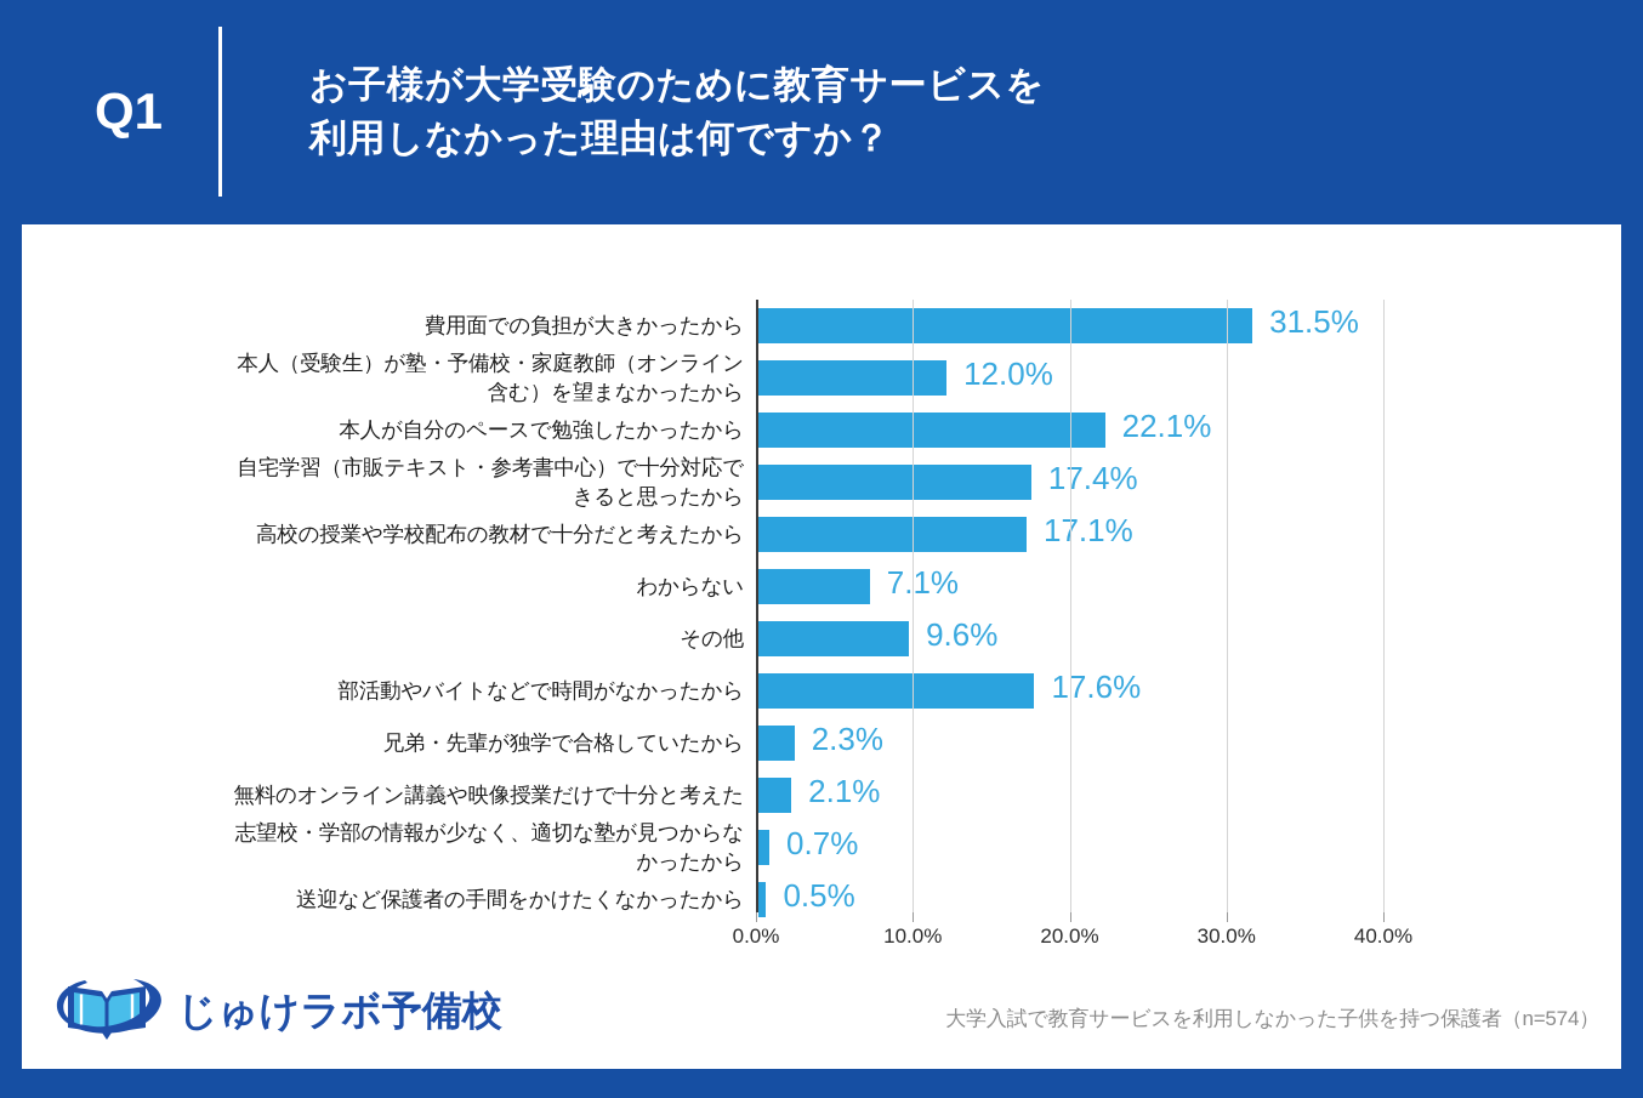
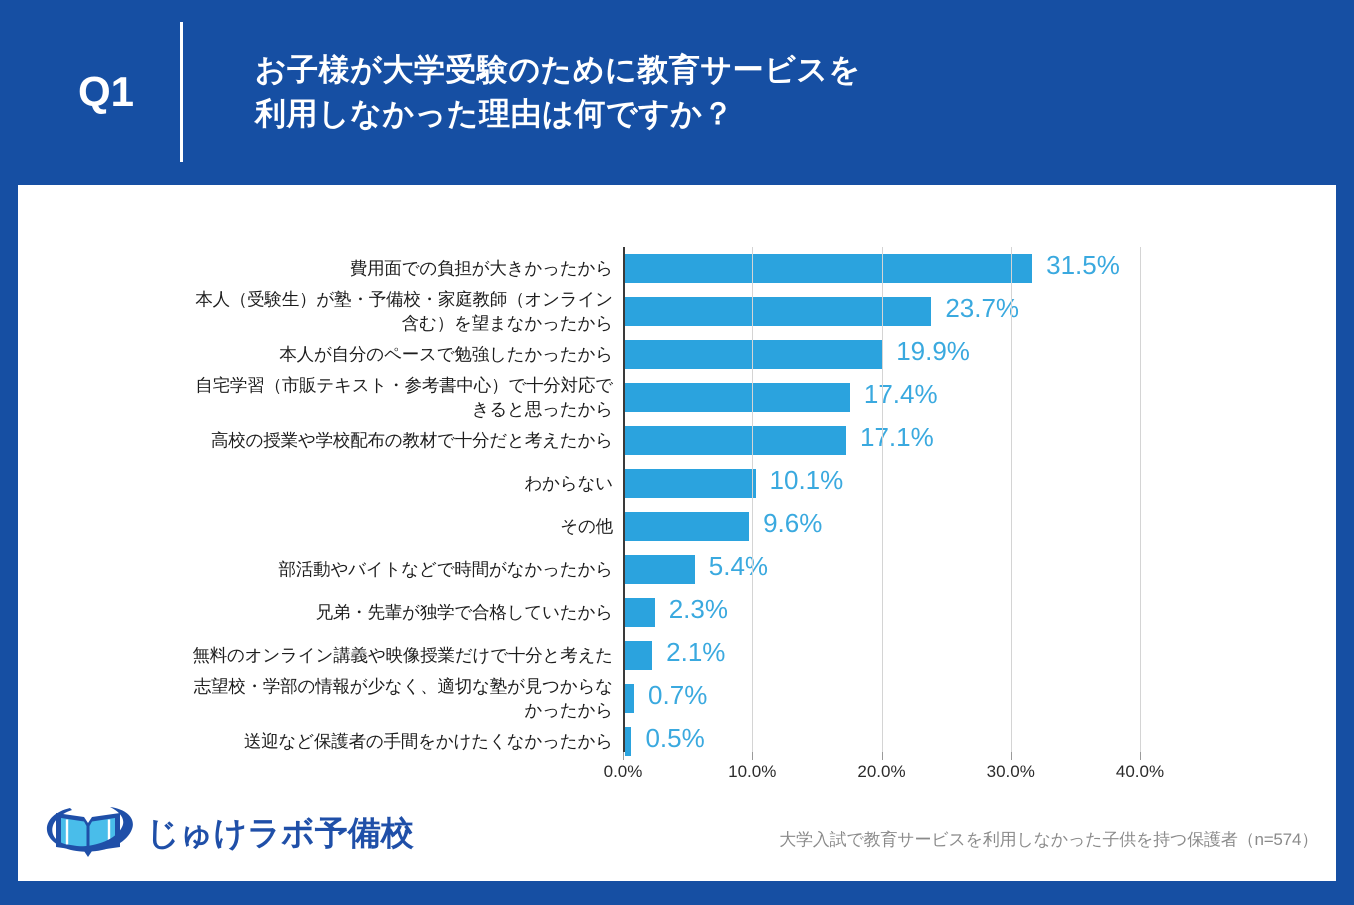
本人（受験生）が塾・予備校・家庭教師（オンライン含む）を望まなかったから: 12.0% -> 23.7%
本人が自分のペースで勉強したかったから: 22.1% -> 19.9%
わからない: 7.1% -> 10.1%
部活動やバイトなどで時間がなかったから: 17.6% -> 5.4%
